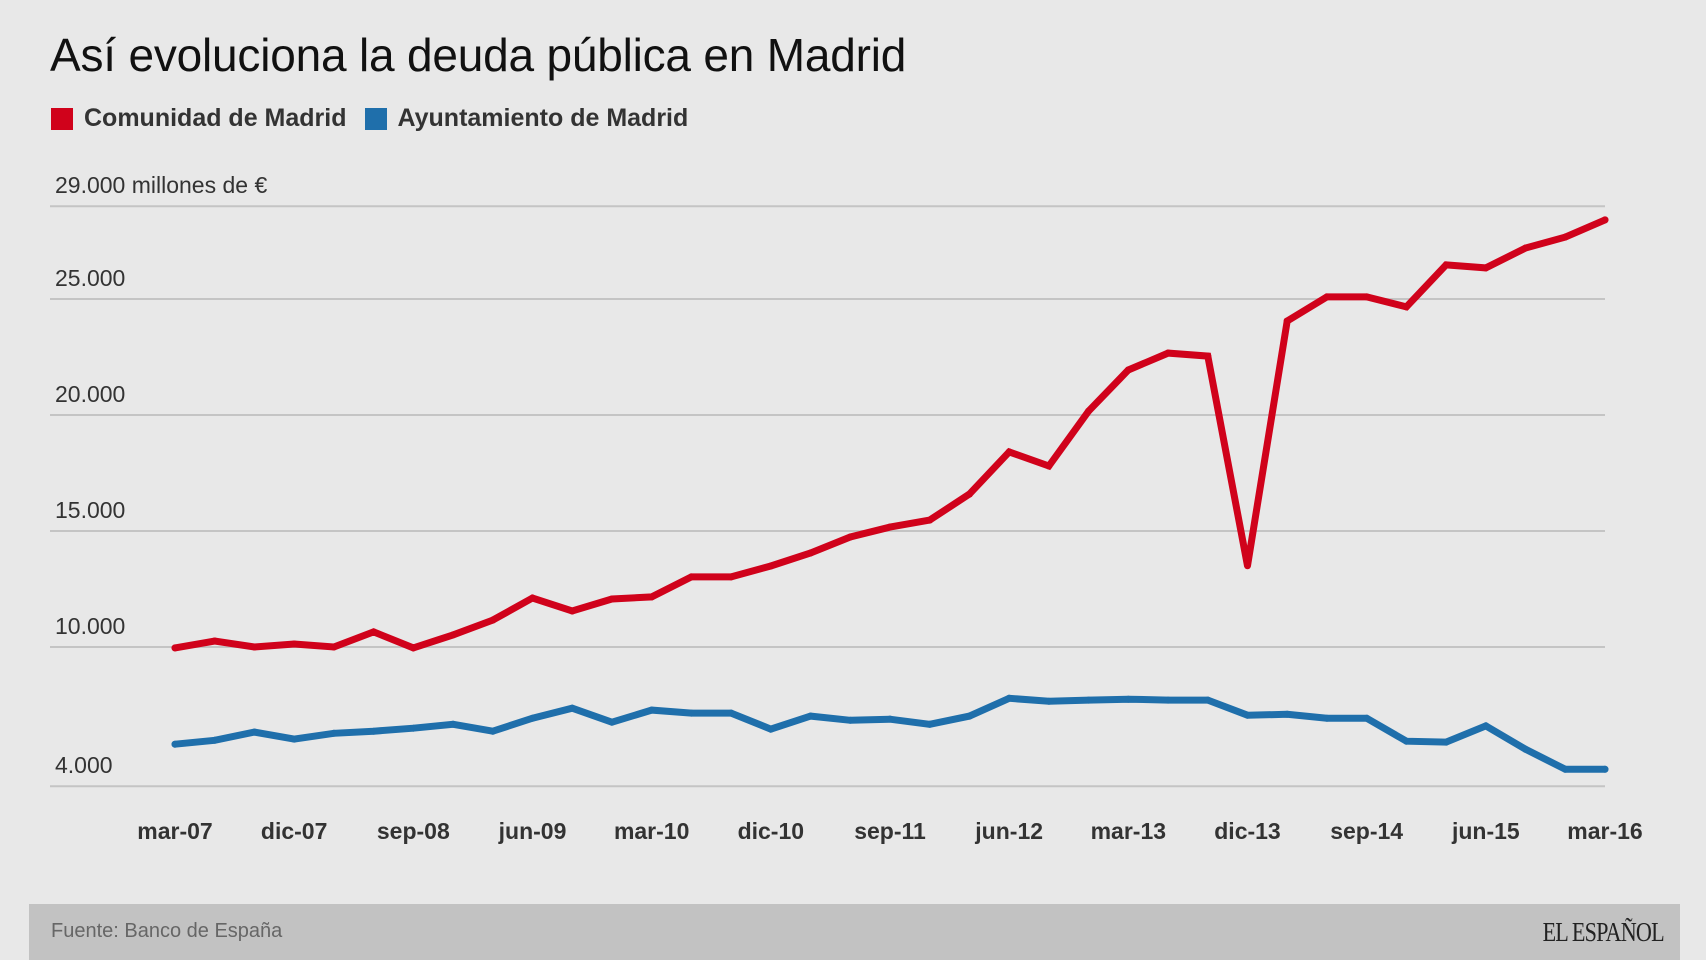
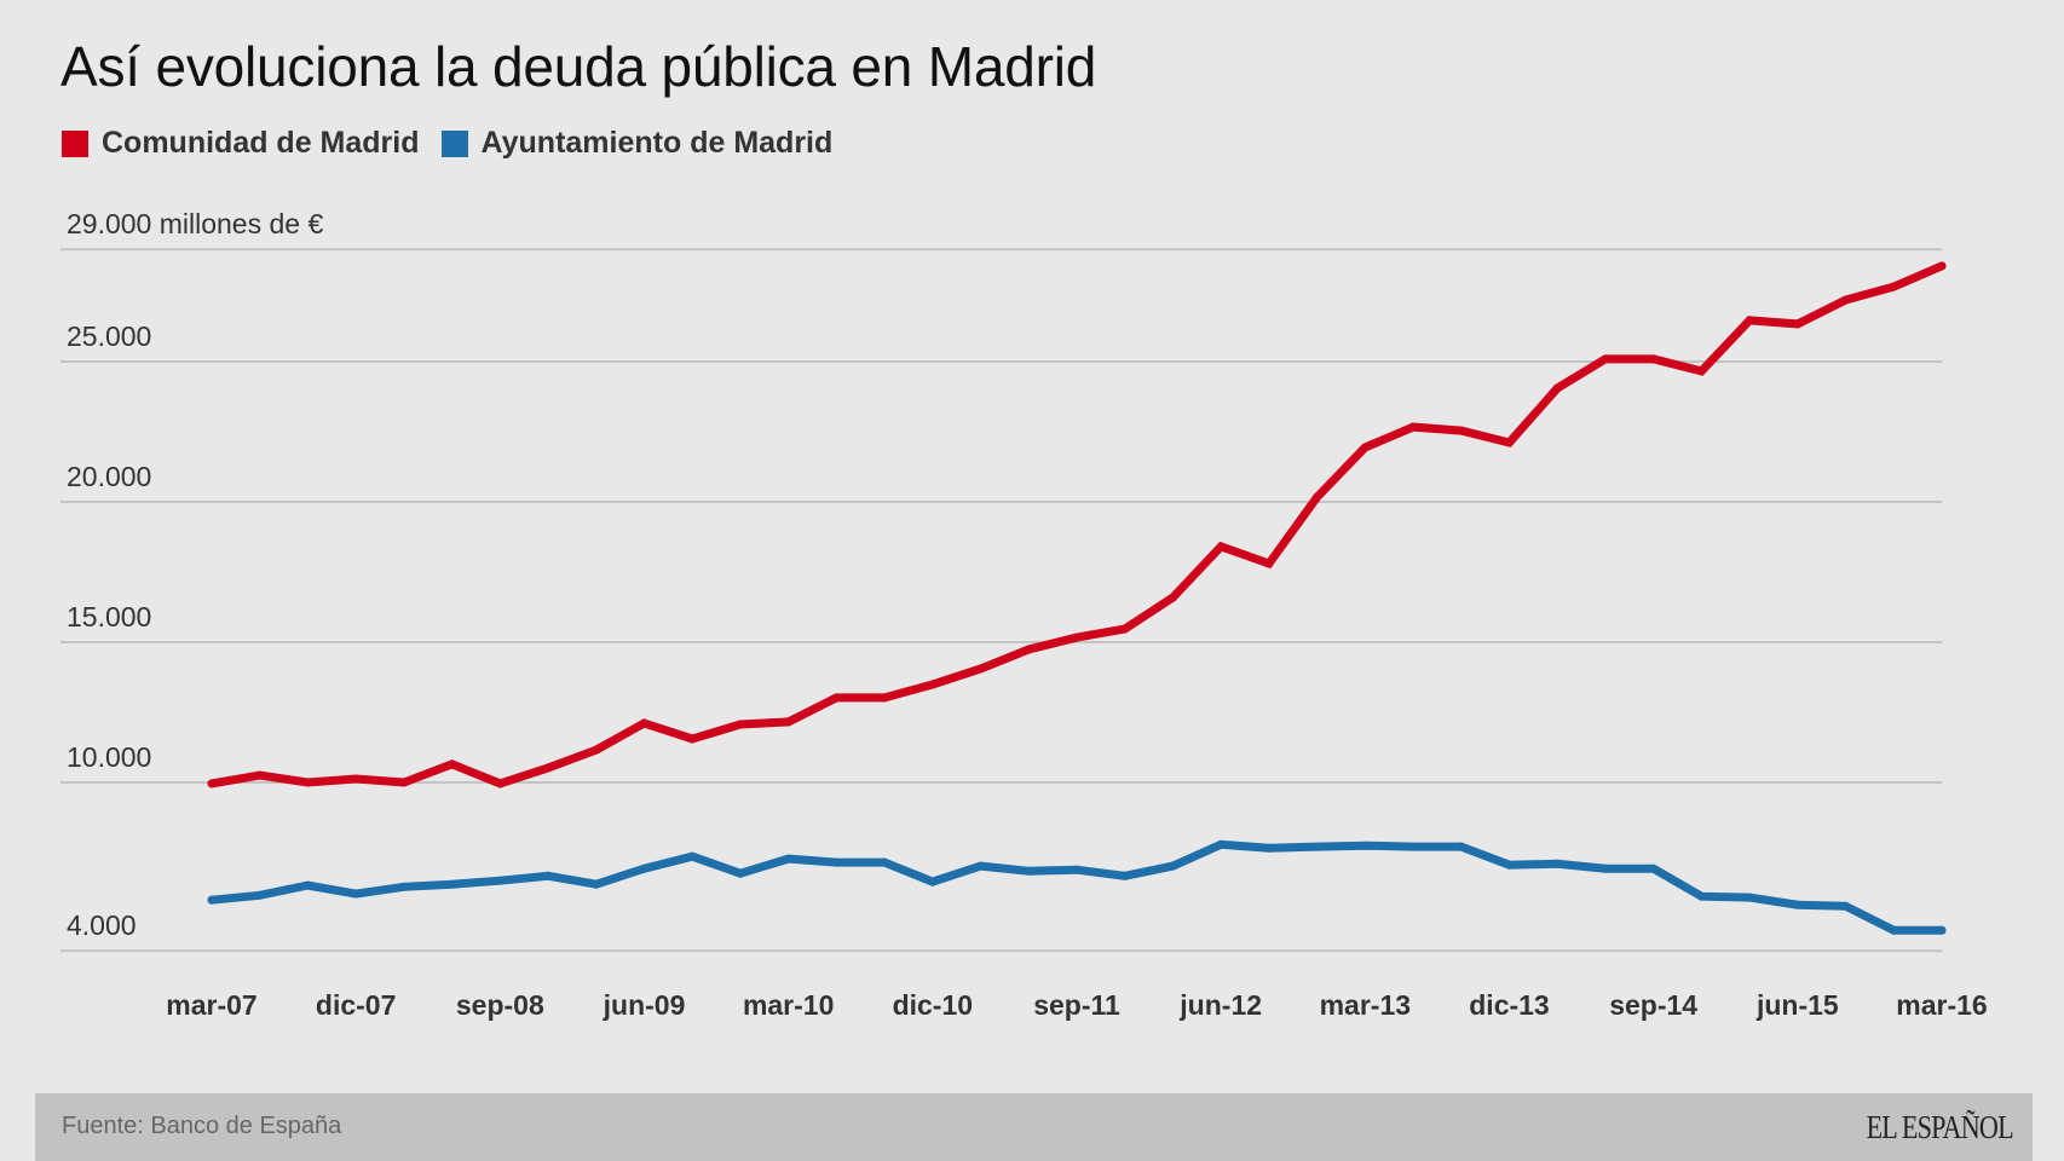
Comunidad de Madrid/dic-13: 13500 -> 22100
Ayuntamiento de Madrid/jun-15: 6600 -> 5600
